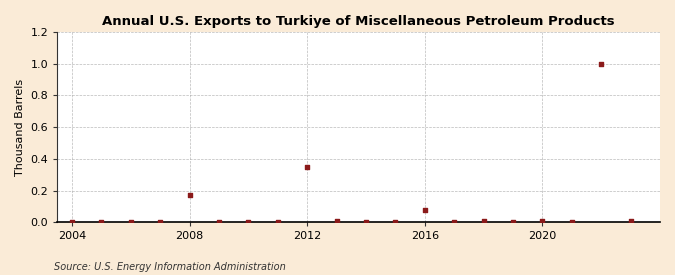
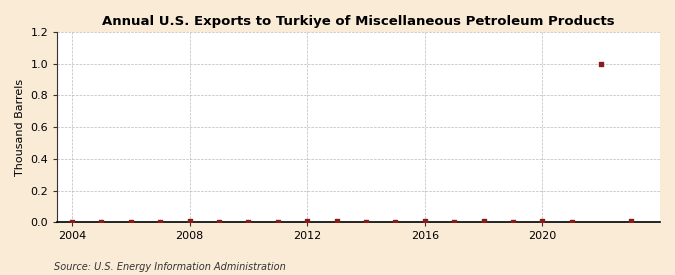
2008: 0.17 -> 0.01
2012: 0.35 -> 0.01
2016: 0.08 -> 0.01
